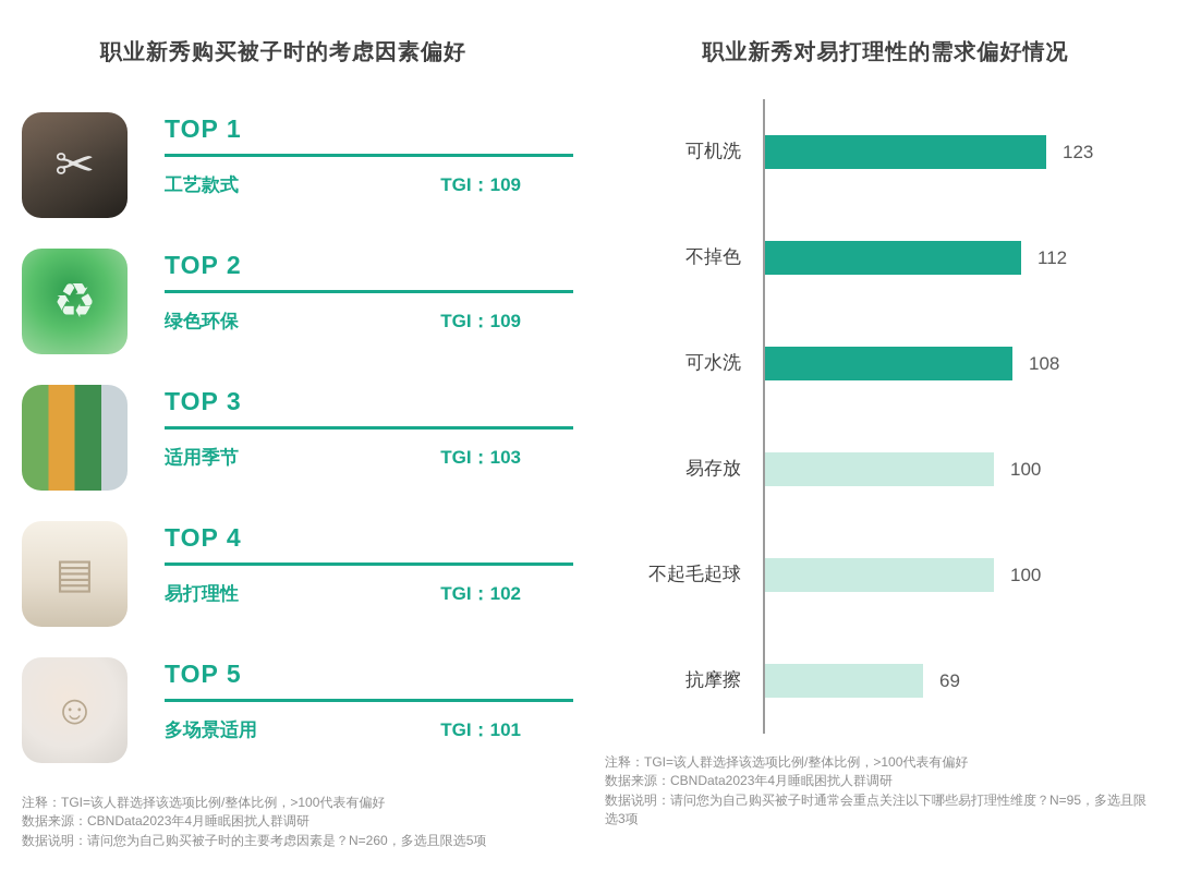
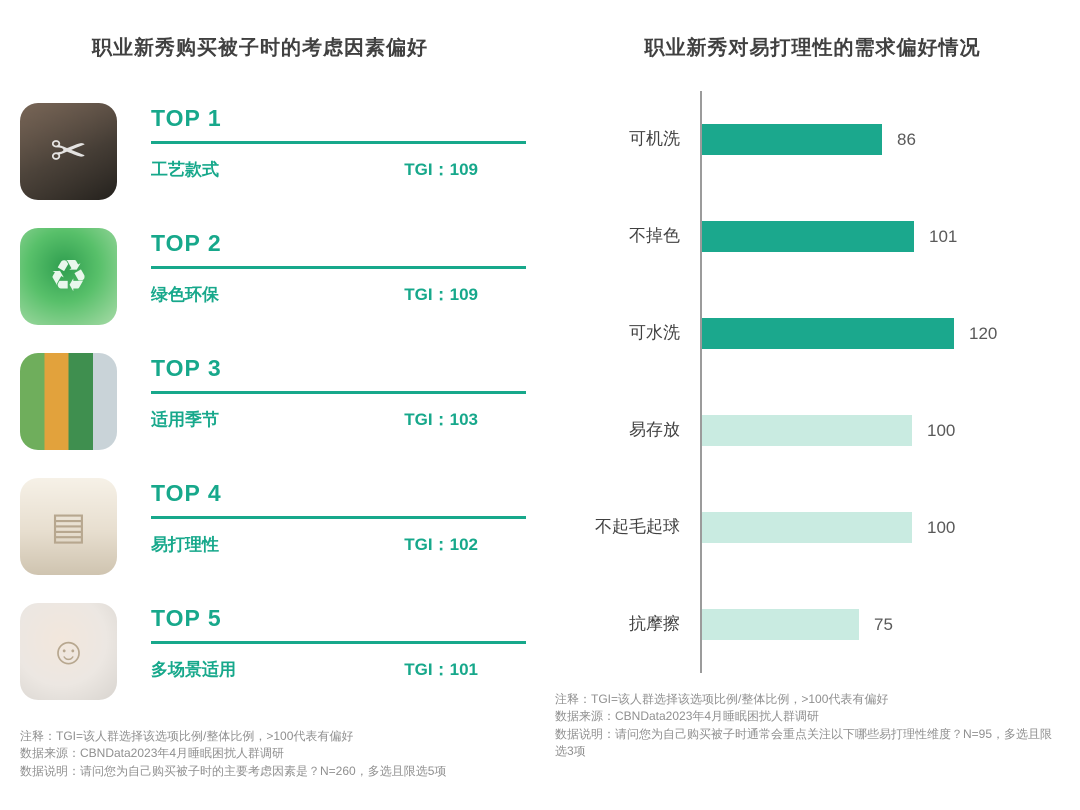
可机洗: 123 -> 86
不掉色: 112 -> 101
可水洗: 108 -> 120
抗摩擦: 69 -> 75
